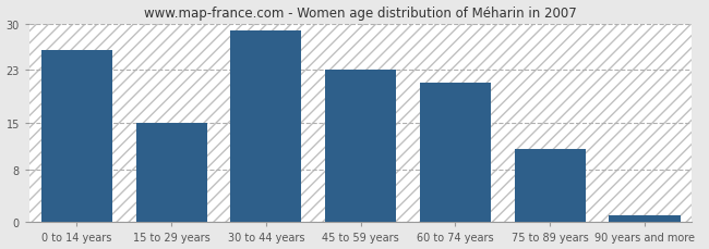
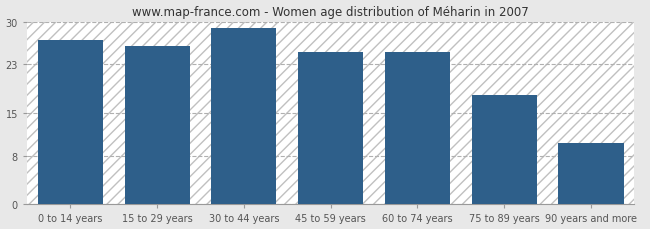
0 to 14 years: 26 -> 27
15 to 29 years: 15 -> 26
45 to 59 years: 23 -> 25
60 to 74 years: 21 -> 25
75 to 89 years: 11 -> 18
90 years and more: 1 -> 10
